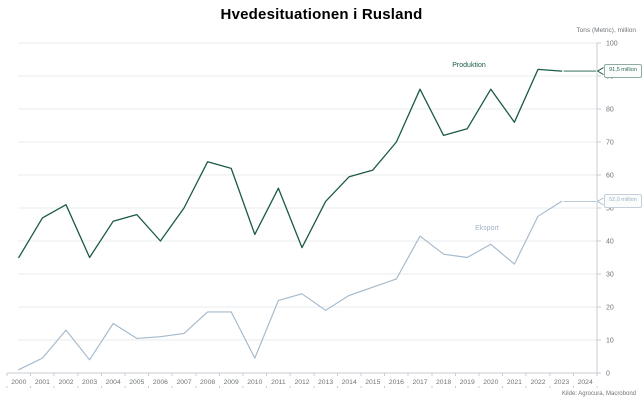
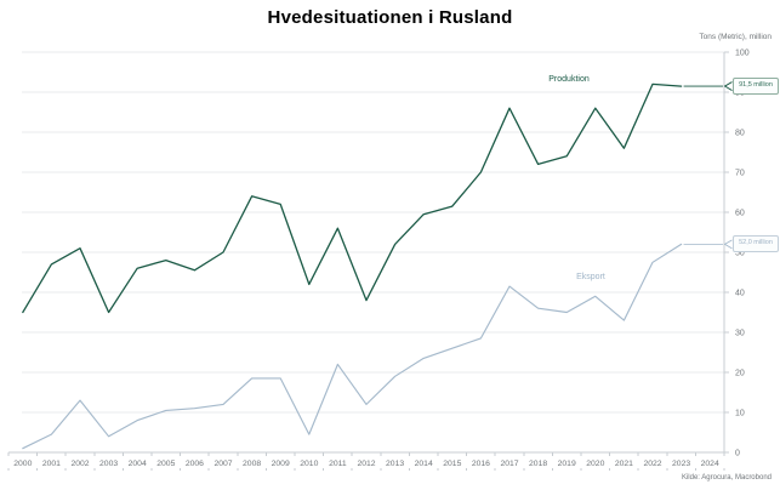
Eksport/2004: 15 -> 8
Produktion/2006: 40 -> 46
Eksport/2012: 24 -> 12
